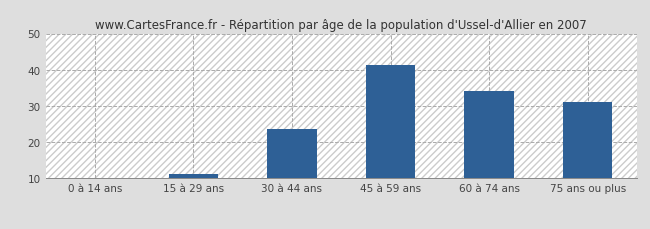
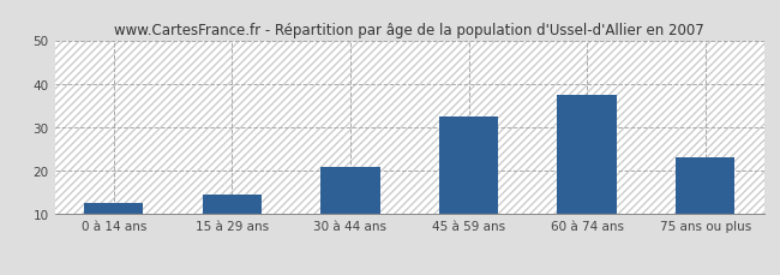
0 à 14 ans: 10.2 -> 12.5
15 à 29 ans: 11.2 -> 14.5
30 à 44 ans: 23.5 -> 21.0
45 à 59 ans: 41.2 -> 32.5
60 à 74 ans: 34.2 -> 37.5
75 ans ou plus: 31.2 -> 23.0
